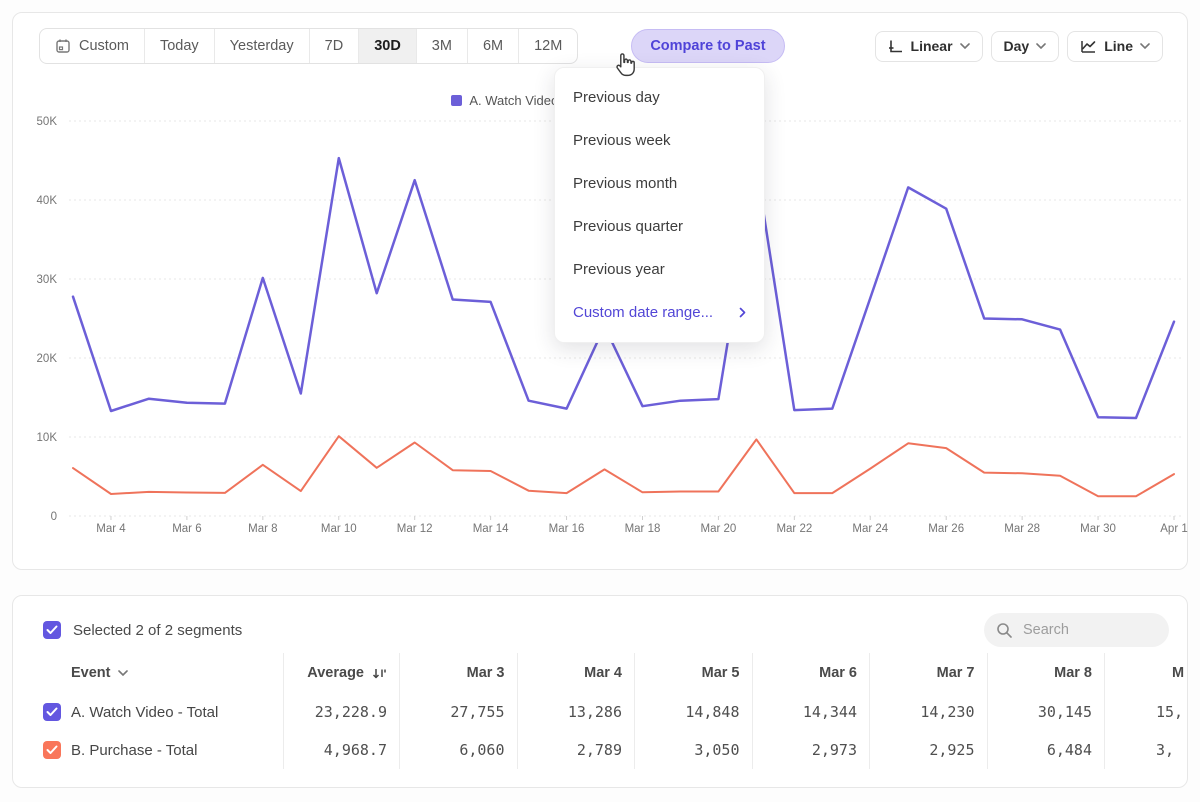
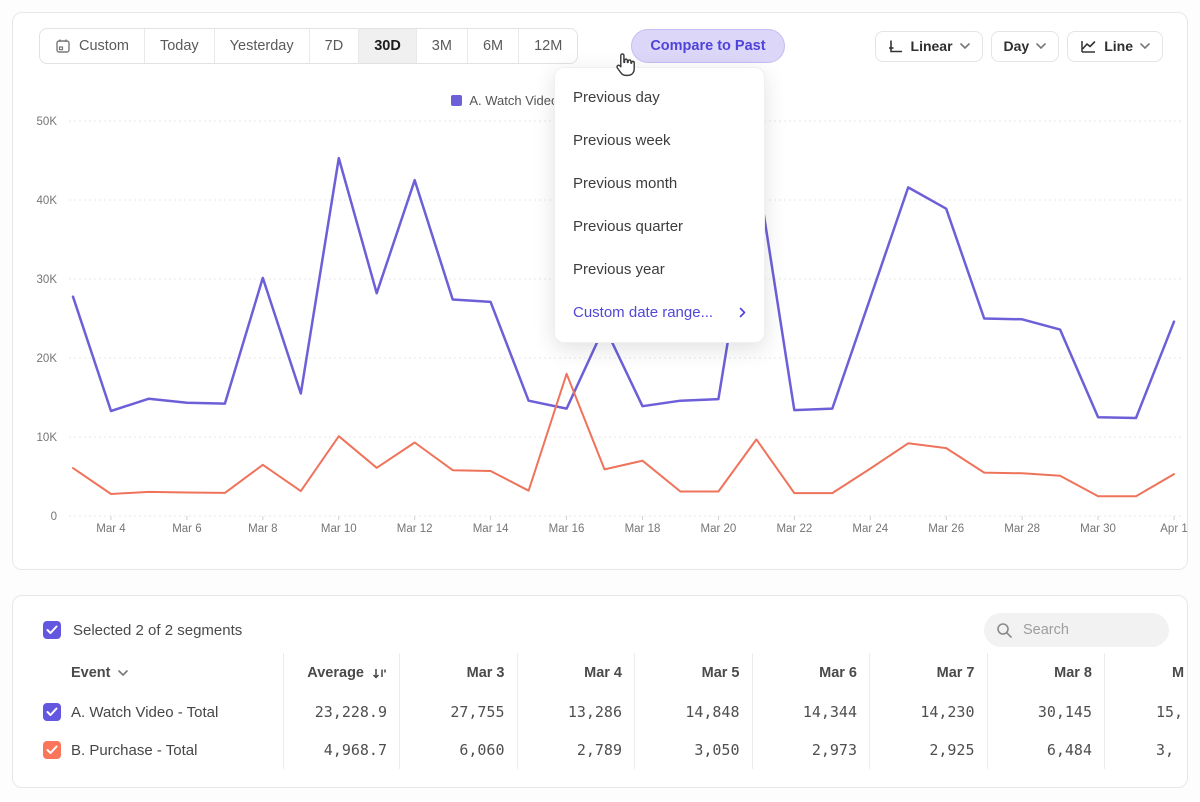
B. Purchase - Total/Mar 16: 3K -> 18K
B. Purchase - Total/Mar 18: 3K -> 7K
